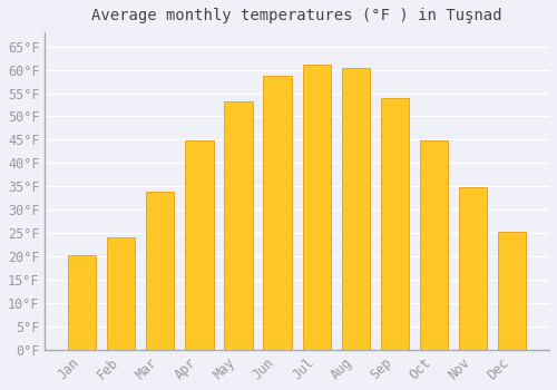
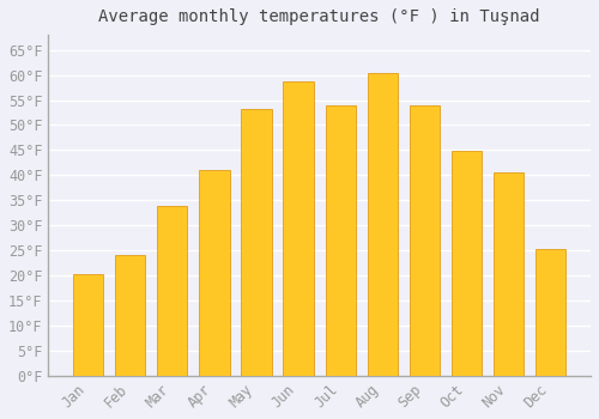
Apr: 44.8°F -> 41.0°F
Jul: 61.2°F -> 54.0°F
Nov: 34.9°F -> 40.5°F
